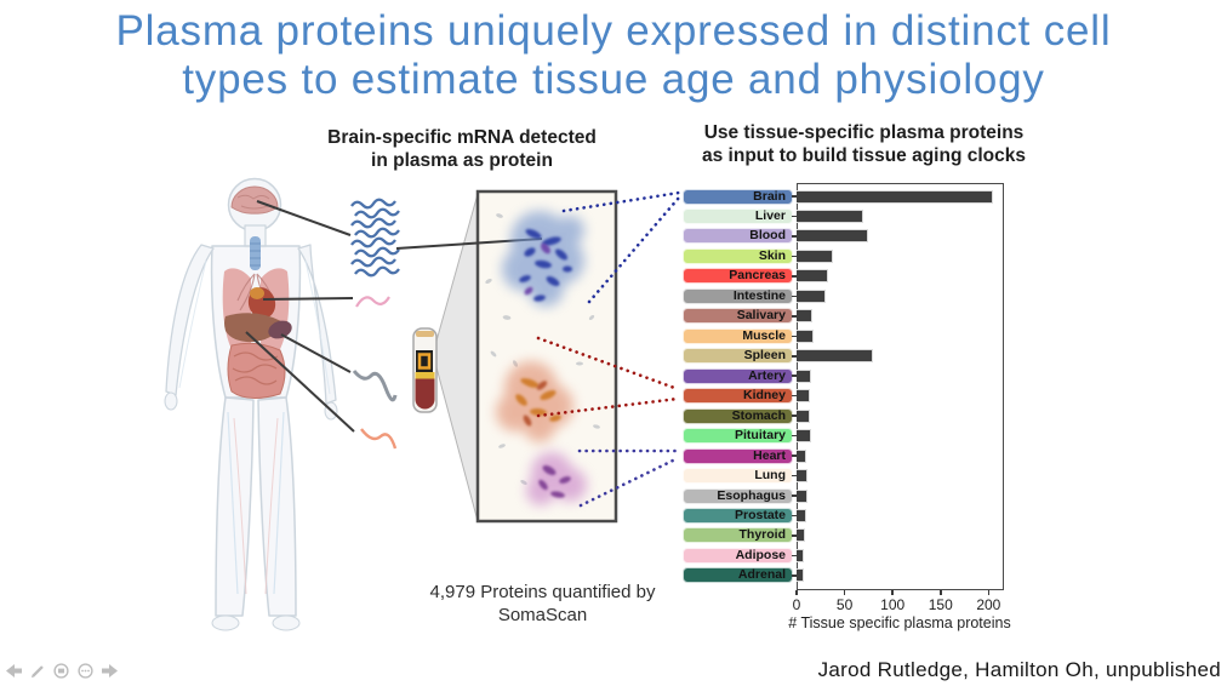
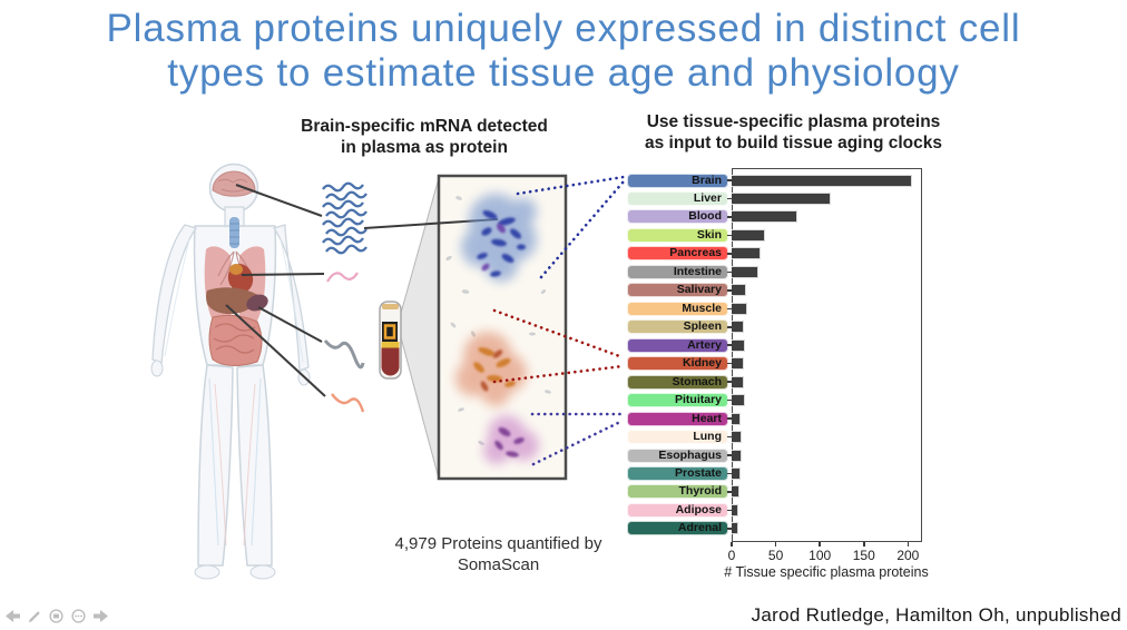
Liver: 70 -> 110
Spleen: 80 -> 10
